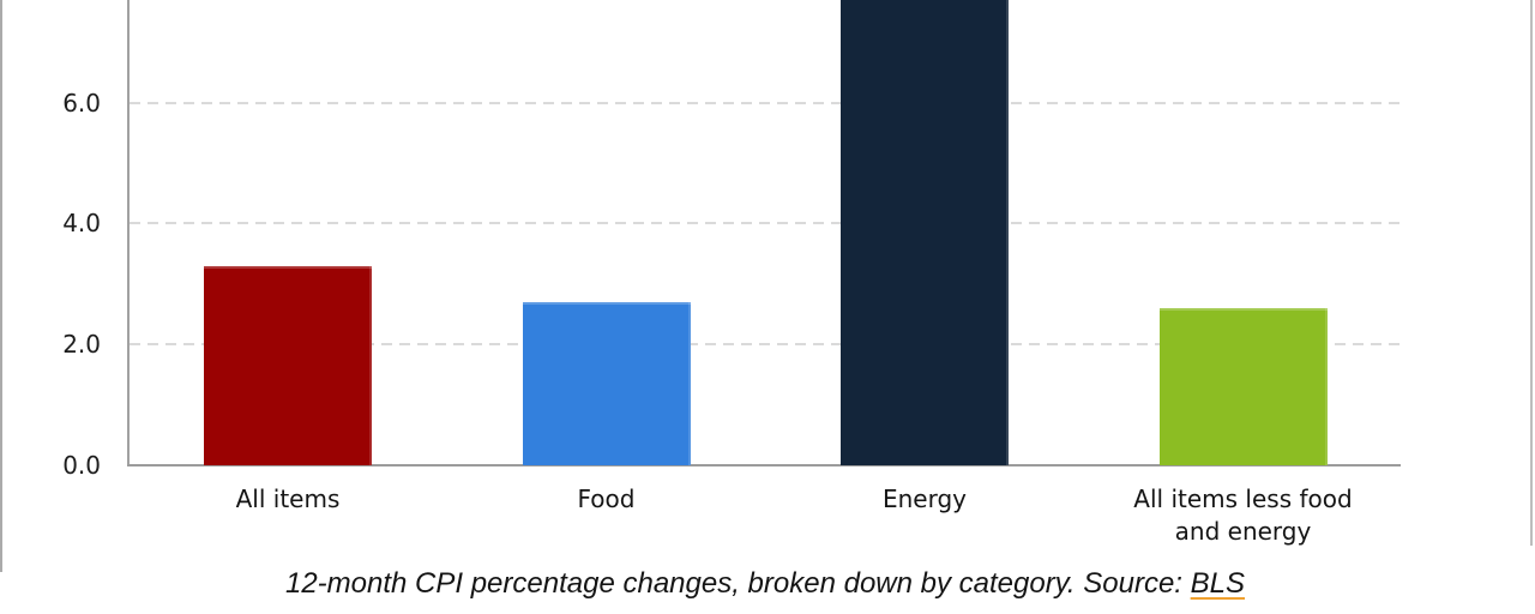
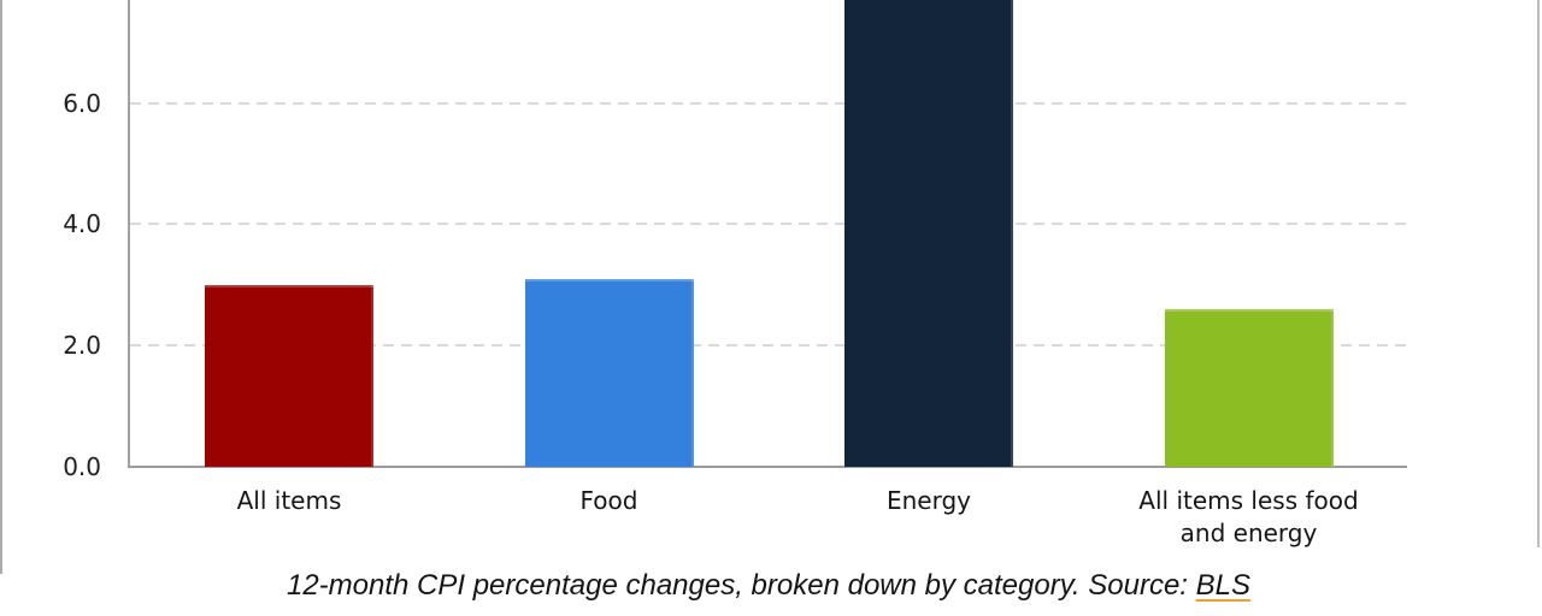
All items: 3.3 -> 3.0
Food: 2.7 -> 3.1
